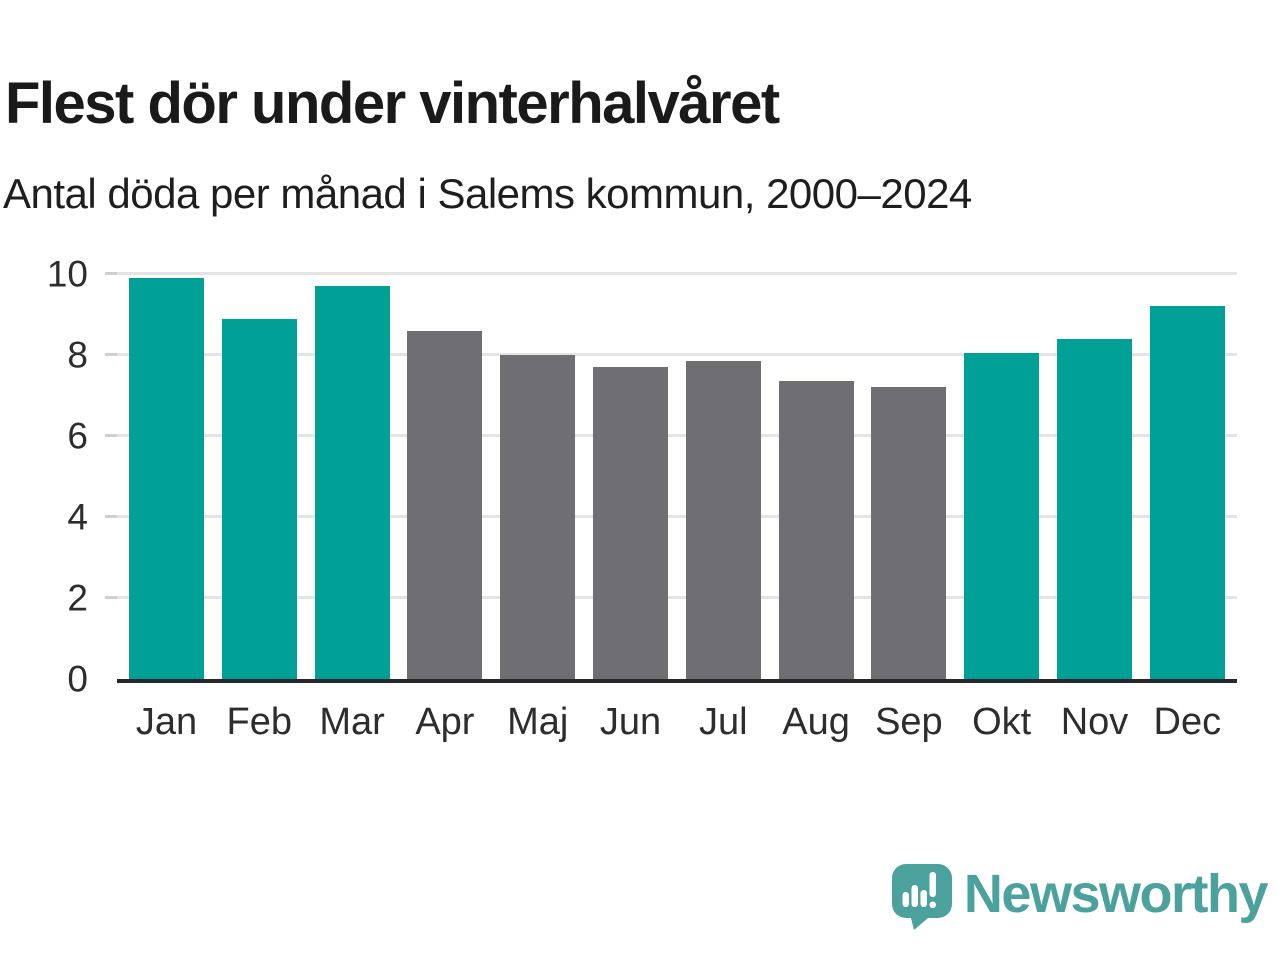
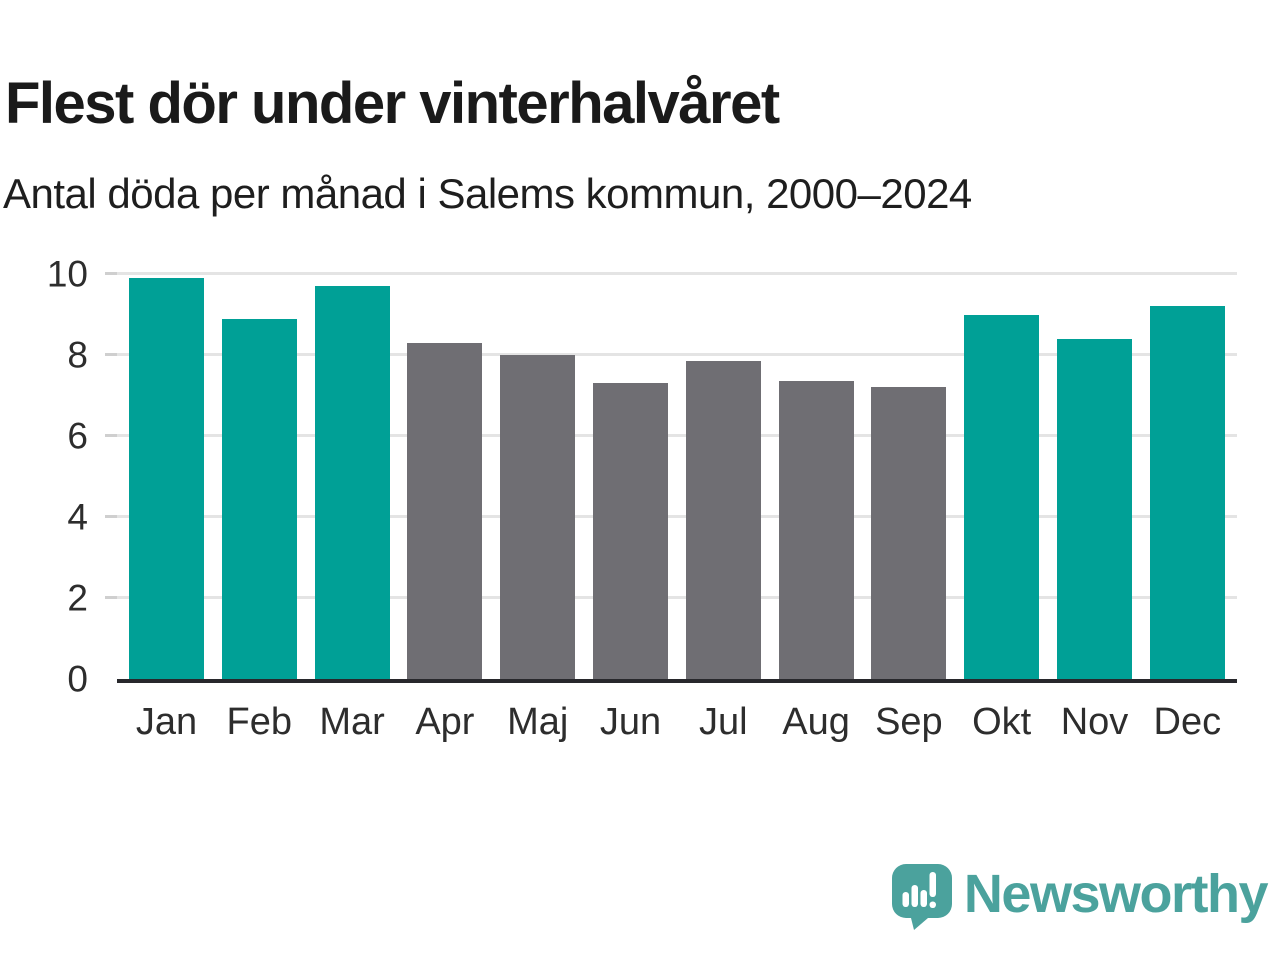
Apr: 8.6 -> 8.3
Jun: 7.7 -> 7.3
Okt: 8.1 -> 9.0
